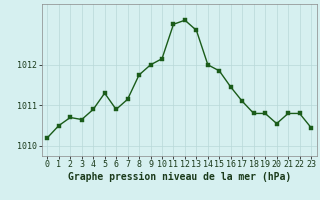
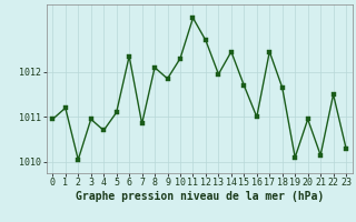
0: 1010.20 -> 1010.95
1: 1010.50 -> 1011.20
2: 1010.70 -> 1010.05
3: 1010.65 -> 1010.95
4: 1010.90 -> 1010.70
5: 1011.30 -> 1011.10
6: 1010.90 -> 1012.35
7: 1011.15 -> 1010.85
8: 1011.75 -> 1012.10
9: 1012.00 -> 1011.85
10: 1012.15 -> 1012.30
11: 1013.00 -> 1013.20
12: 1013.10 -> 1012.70
13: 1012.85 -> 1011.95
14: 1012.00 -> 1012.45
15: 1011.85 -> 1011.70
16: 1011.45 -> 1011.00
17: 1011.10 -> 1012.45
18: 1010.80 -> 1011.65
19: 1010.80 -> 1010.10
20: 1010.55 -> 1010.95
21: 1010.80 -> 1010.15
22: 1010.80 -> 1011.50
23: 1010.45 -> 1010.30
